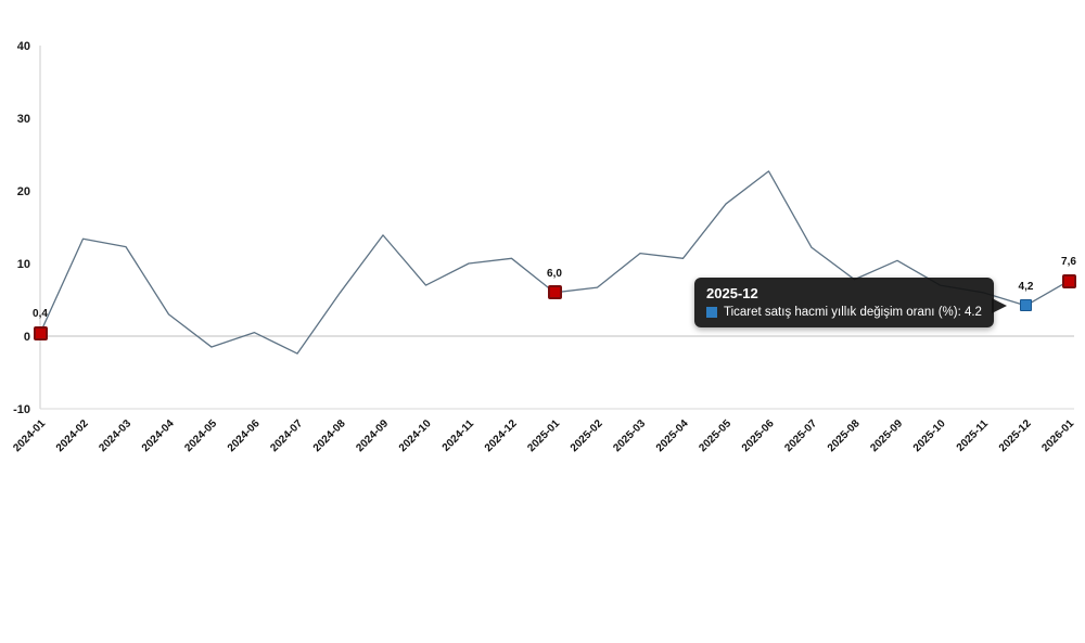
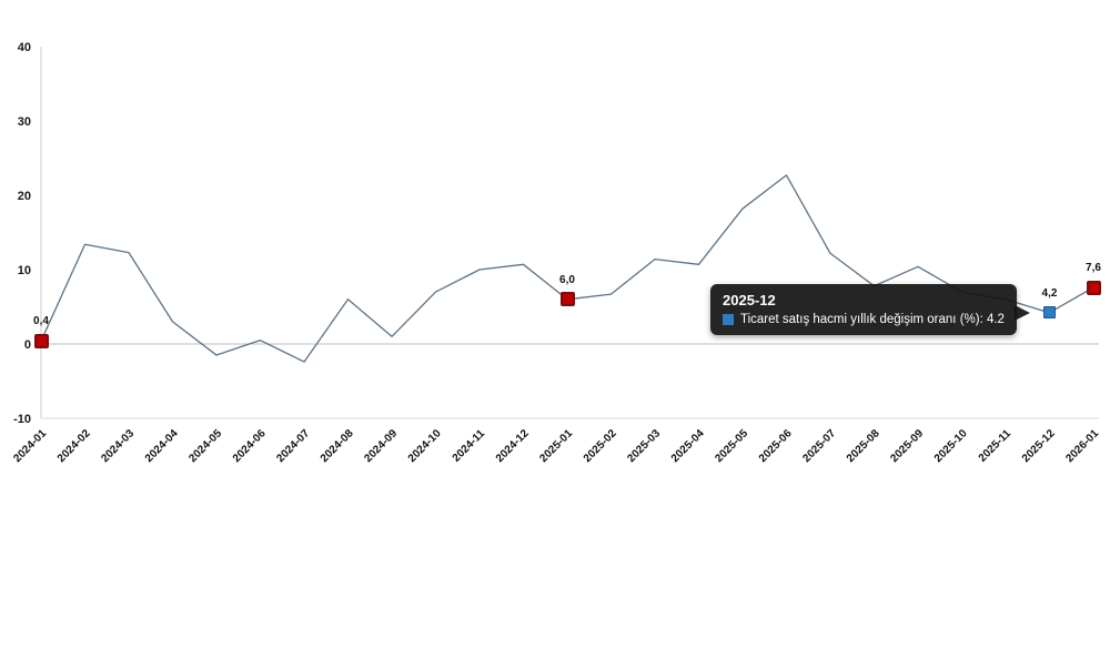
2024-09: 14 -> 1
